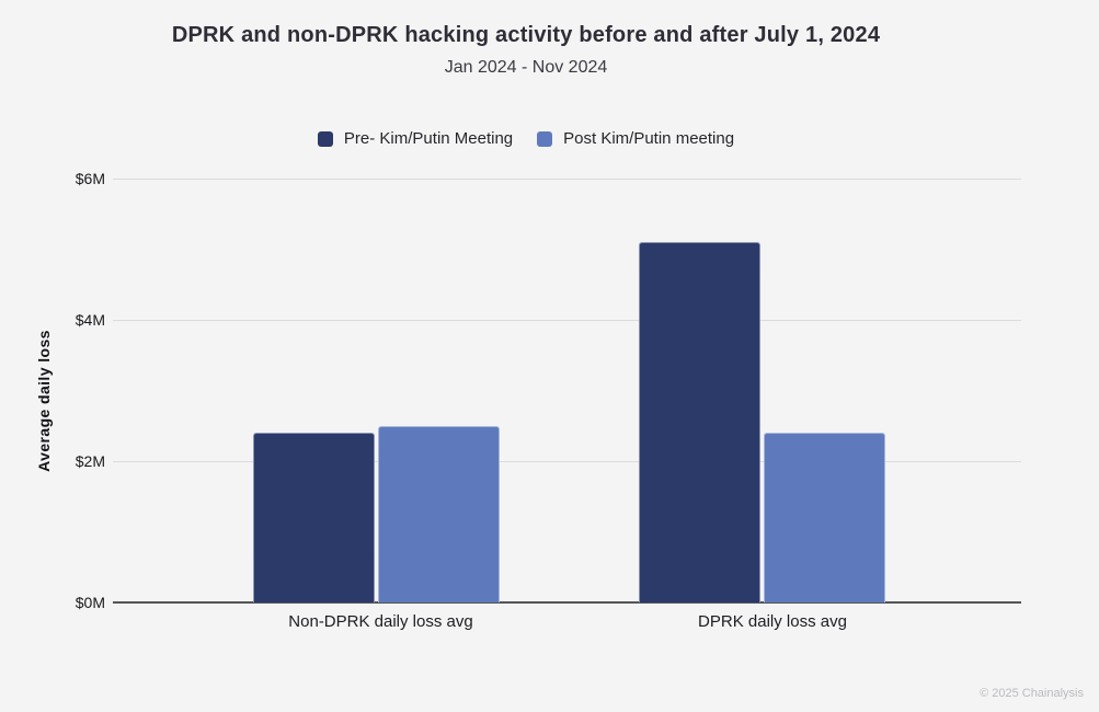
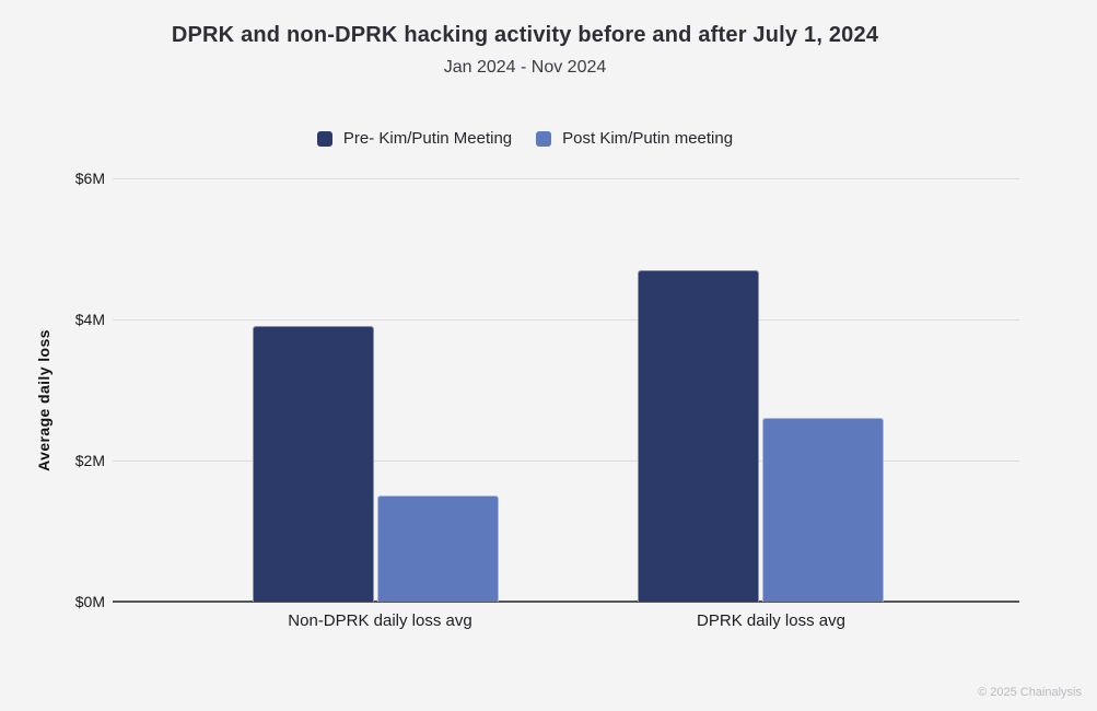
Pre- Kim/Putin Meeting/Non-DPRK daily loss avg: $2.4M -> $3.9M
Post Kim/Putin meeting/Non-DPRK daily loss avg: $2.5M -> $1.5M
Pre- Kim/Putin Meeting/DPRK daily loss avg: $5.1M -> $4.7M
Post Kim/Putin meeting/DPRK daily loss avg: $2.4M -> $2.6M
